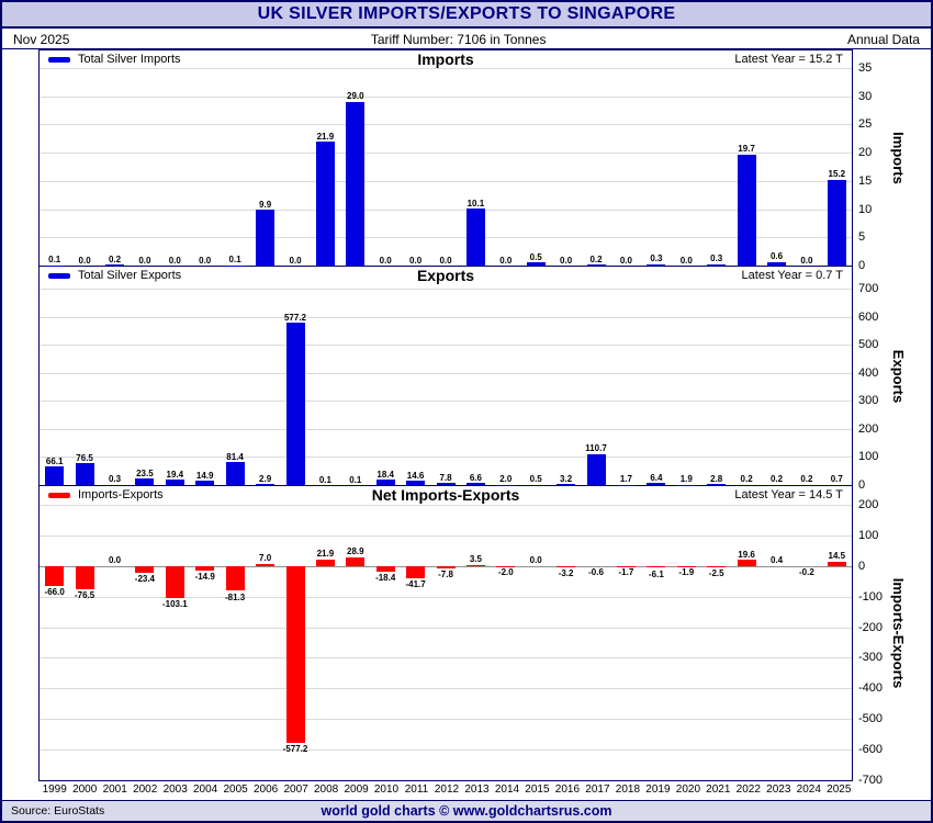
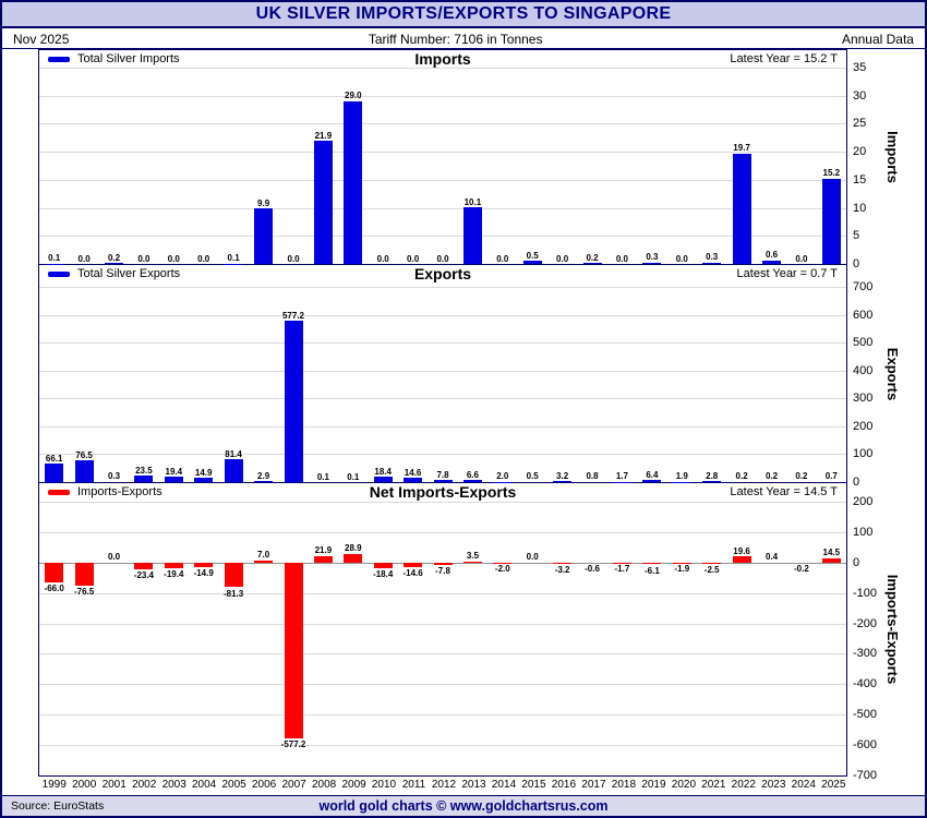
Exports/2017: 110.7 -> 0.8
Net Imports-Exports/2003: -103.1 -> -19.4
Net Imports-Exports/2011: -41.7 -> -14.6
